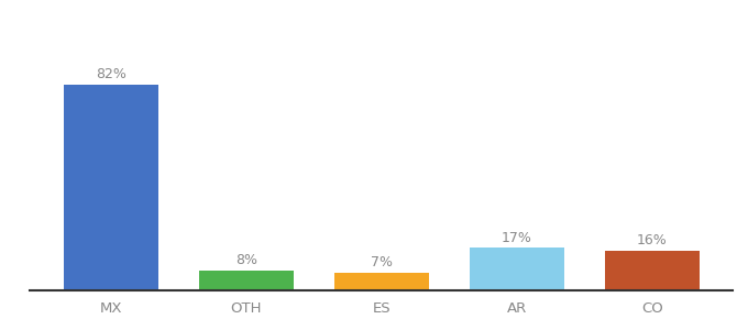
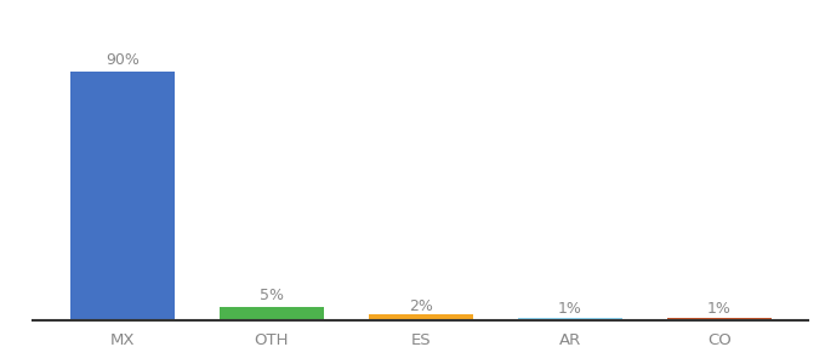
MX: 82% -> 90%
OTH: 8% -> 5%
ES: 7% -> 2%
AR: 17% -> 1%
CO: 16% -> 1%
